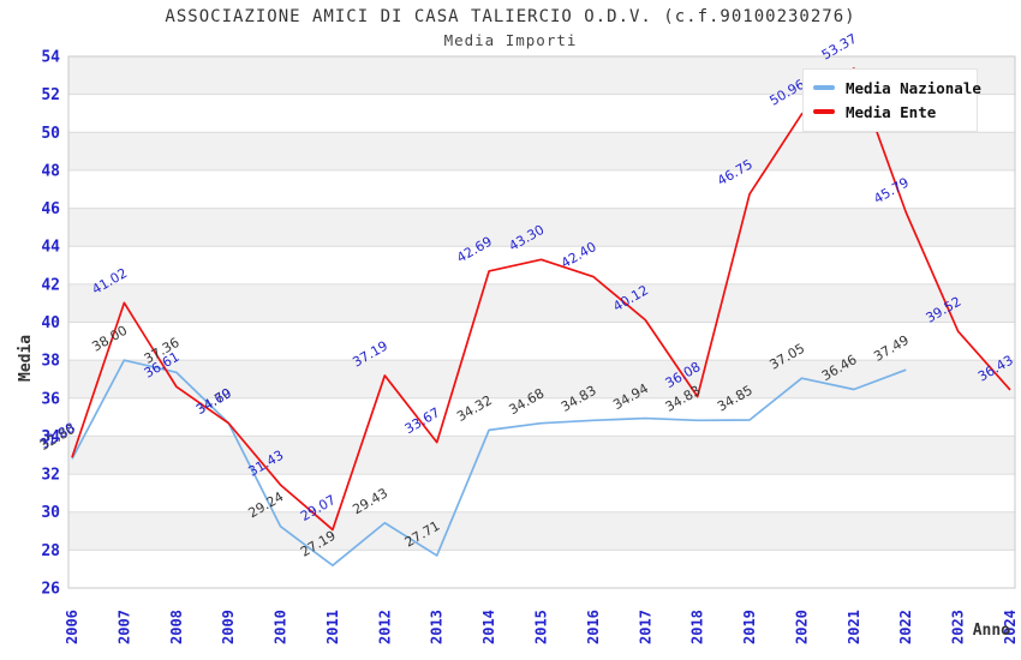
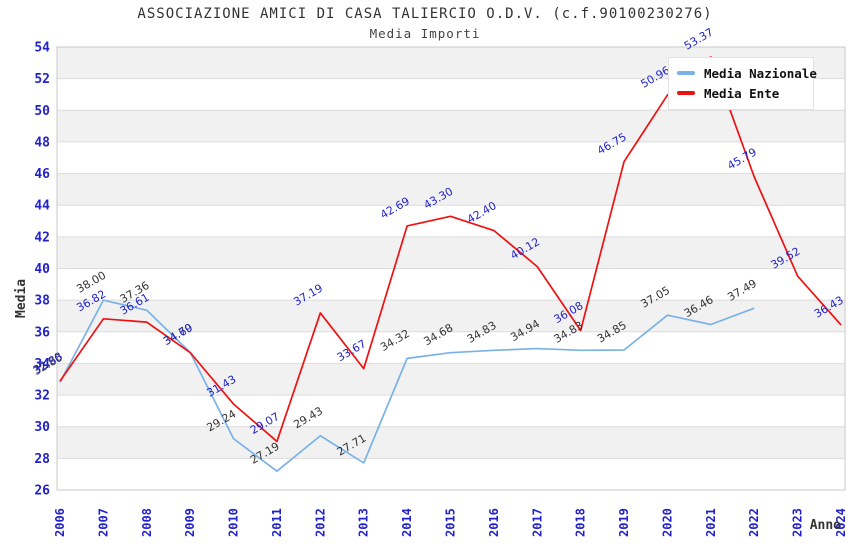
Media Ente/2007: 41.02 -> 36.82
